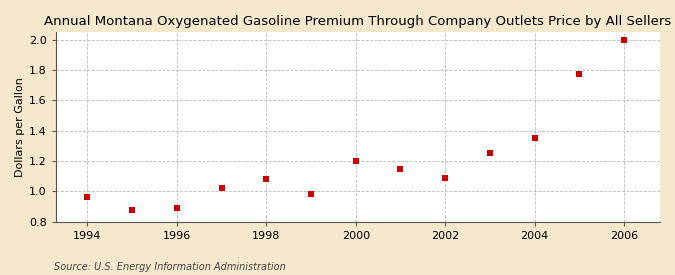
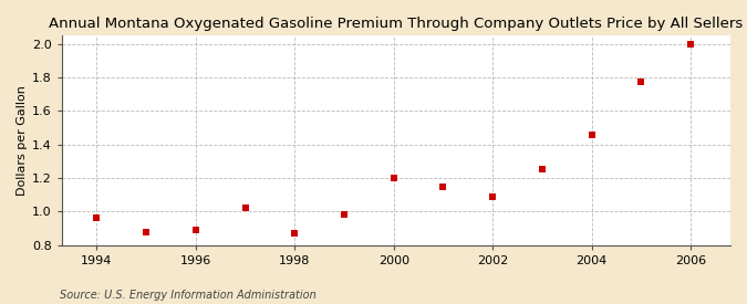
1998: 1.08 -> 0.87
2004: 1.35 -> 1.46
